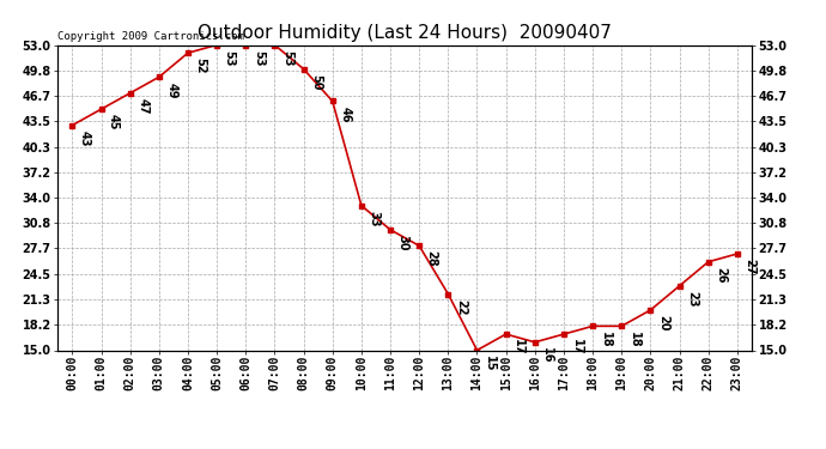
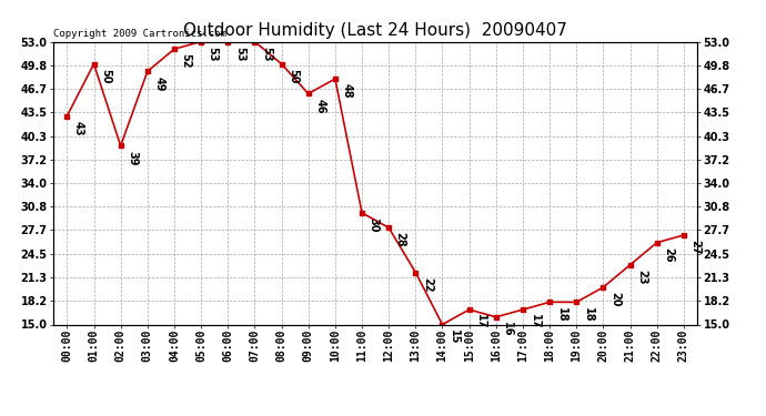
01:00: 45 -> 50
02:00: 47 -> 39
10:00: 33 -> 48
